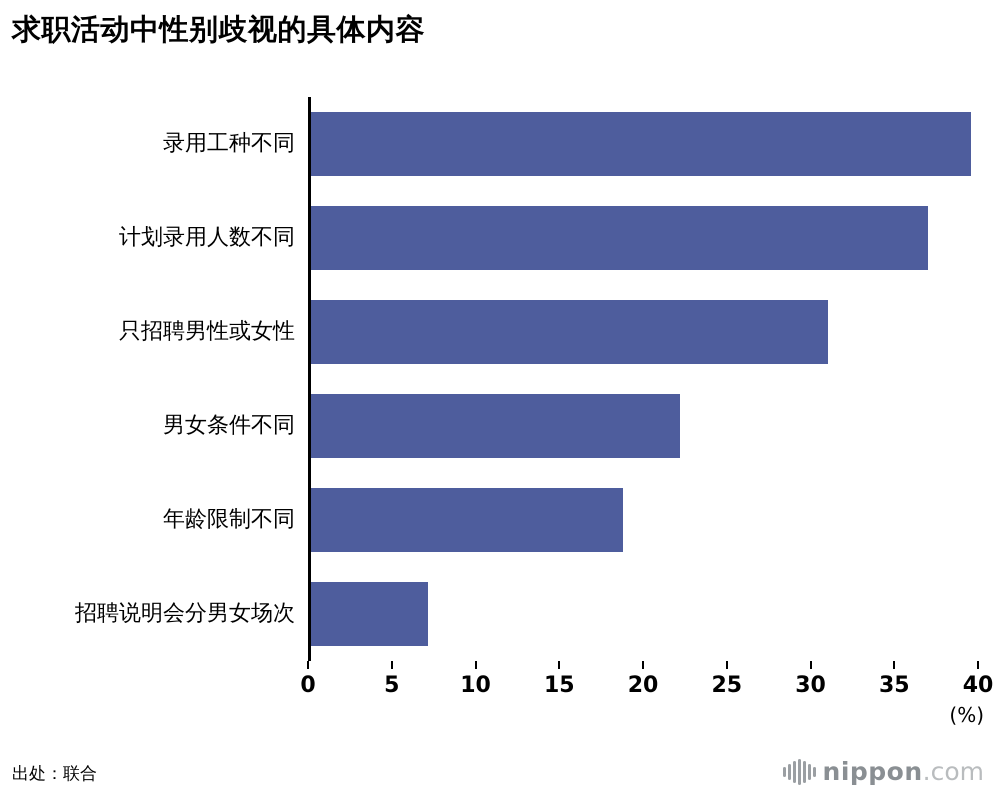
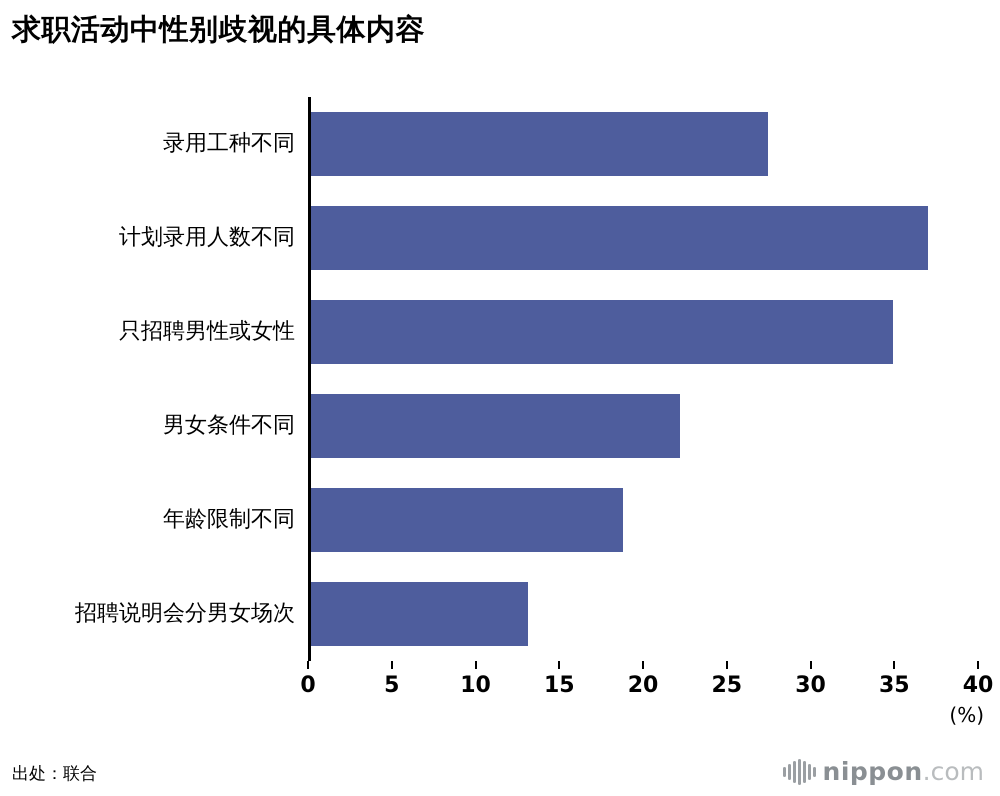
录用工种不同: 39.6 -> 27.4
只招聘男性或女性: 31.0 -> 34.9
招聘说明会分男女场次: 7.0 -> 13.0
